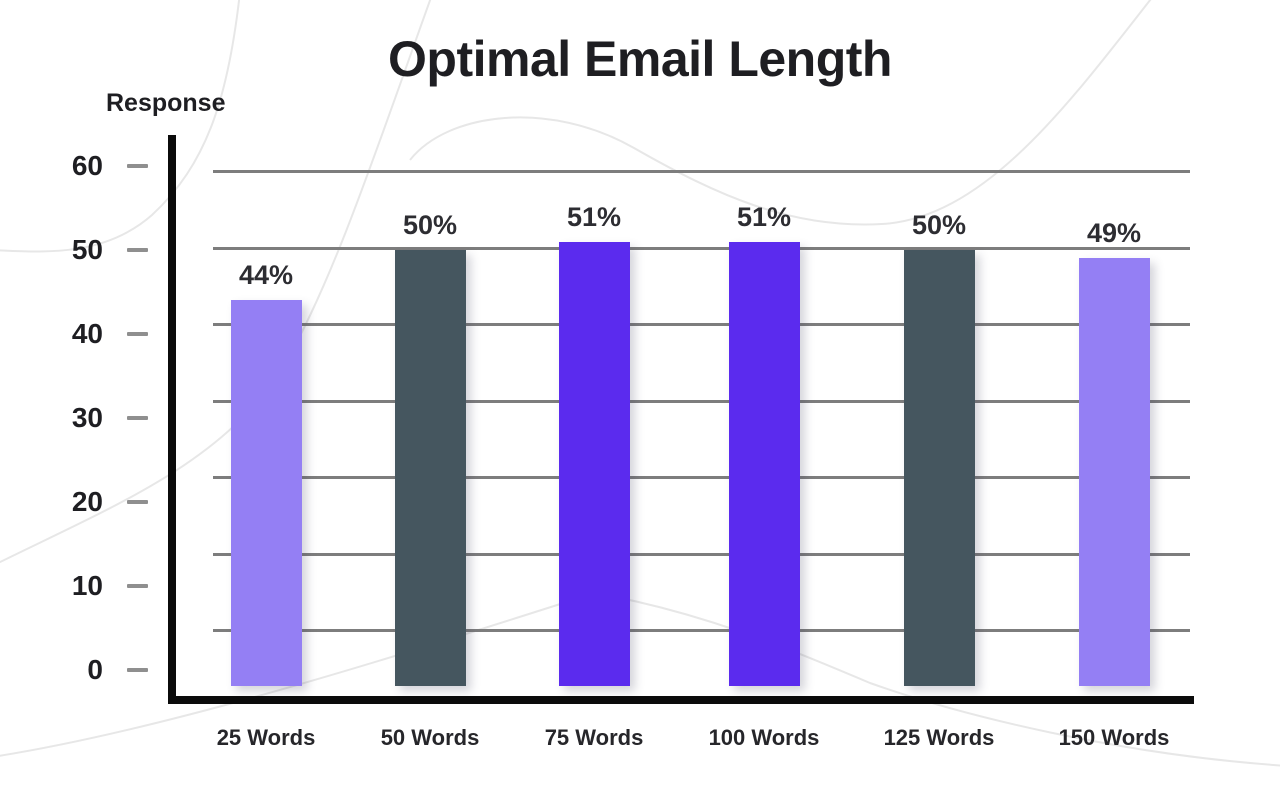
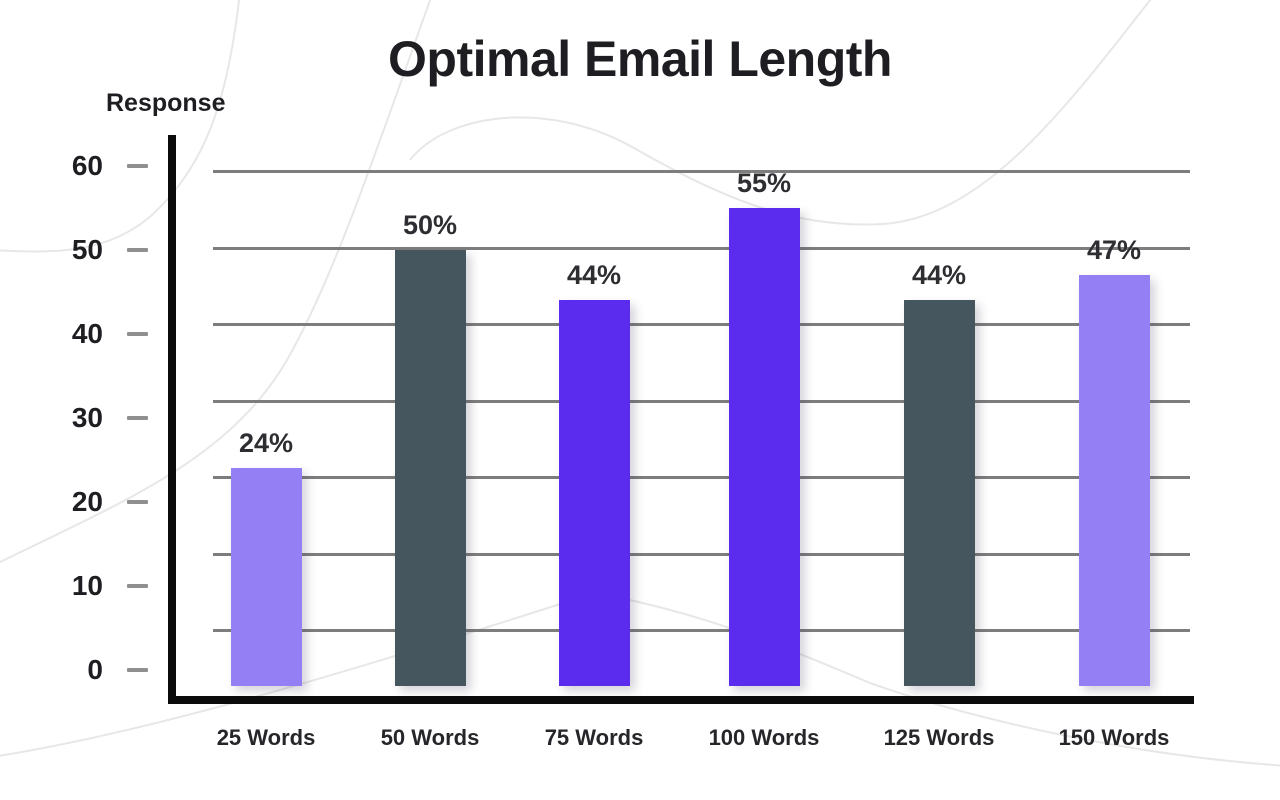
25 Words: 44% -> 24%
75 Words: 51% -> 44%
100 Words: 51% -> 55%
125 Words: 50% -> 44%
150 Words: 49% -> 47%
